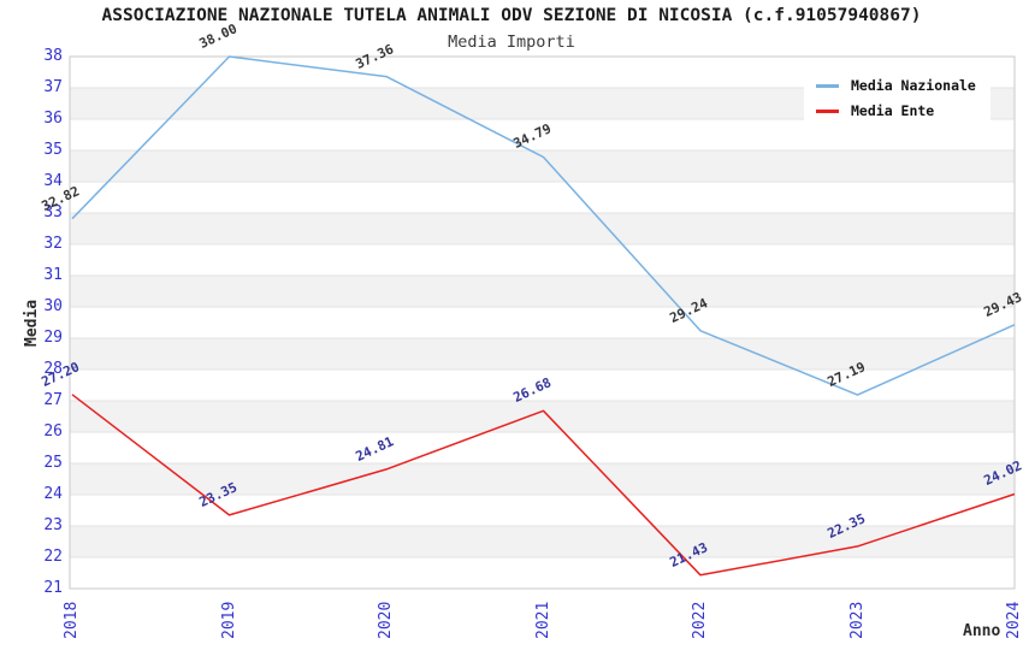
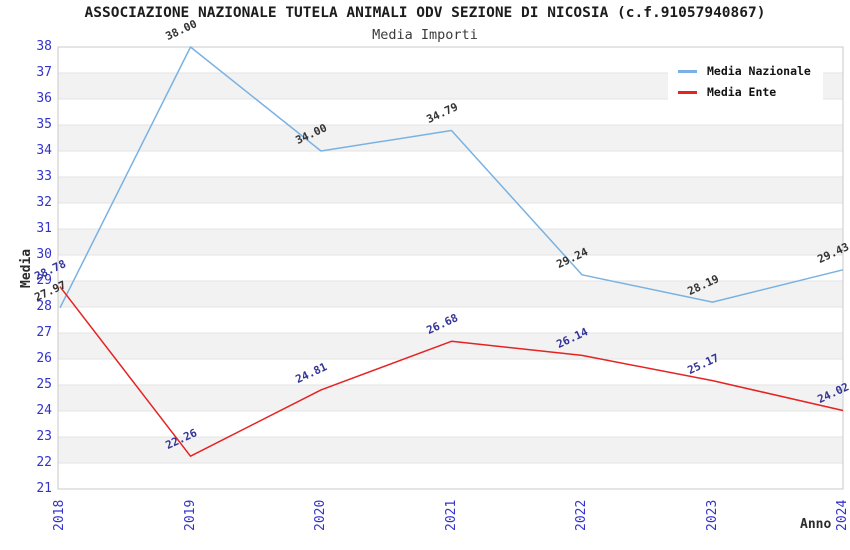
Media Nazionale/2018: 32.82 -> 27.97
Media Ente/2018: 27.20 -> 28.78
Media Ente/2019: 23.35 -> 22.26
Media Nazionale/2020: 37.36 -> 34.00
Media Ente/2022: 21.43 -> 26.14
Media Nazionale/2023: 27.19 -> 28.19
Media Ente/2023: 22.35 -> 25.17
